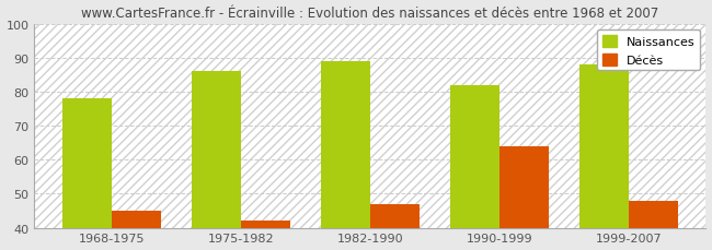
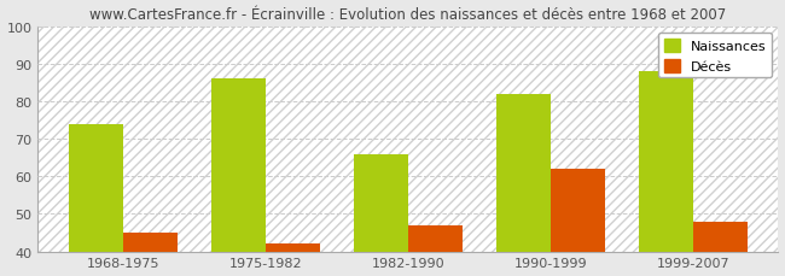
Naissances/1968-1975: 78 -> 74
Naissances/1982-1990: 89 -> 66
Décès/1990-1999: 64 -> 62
